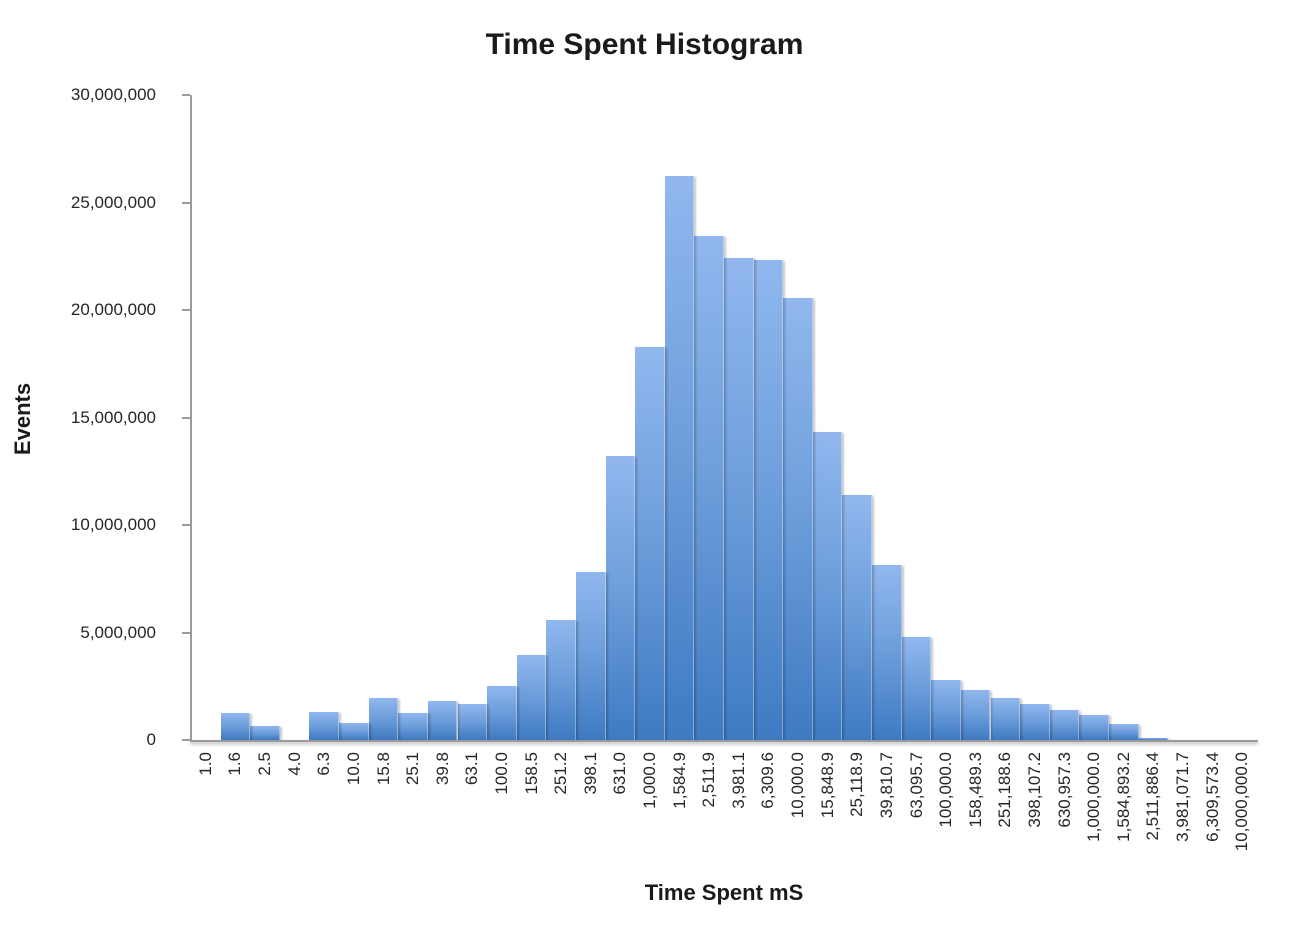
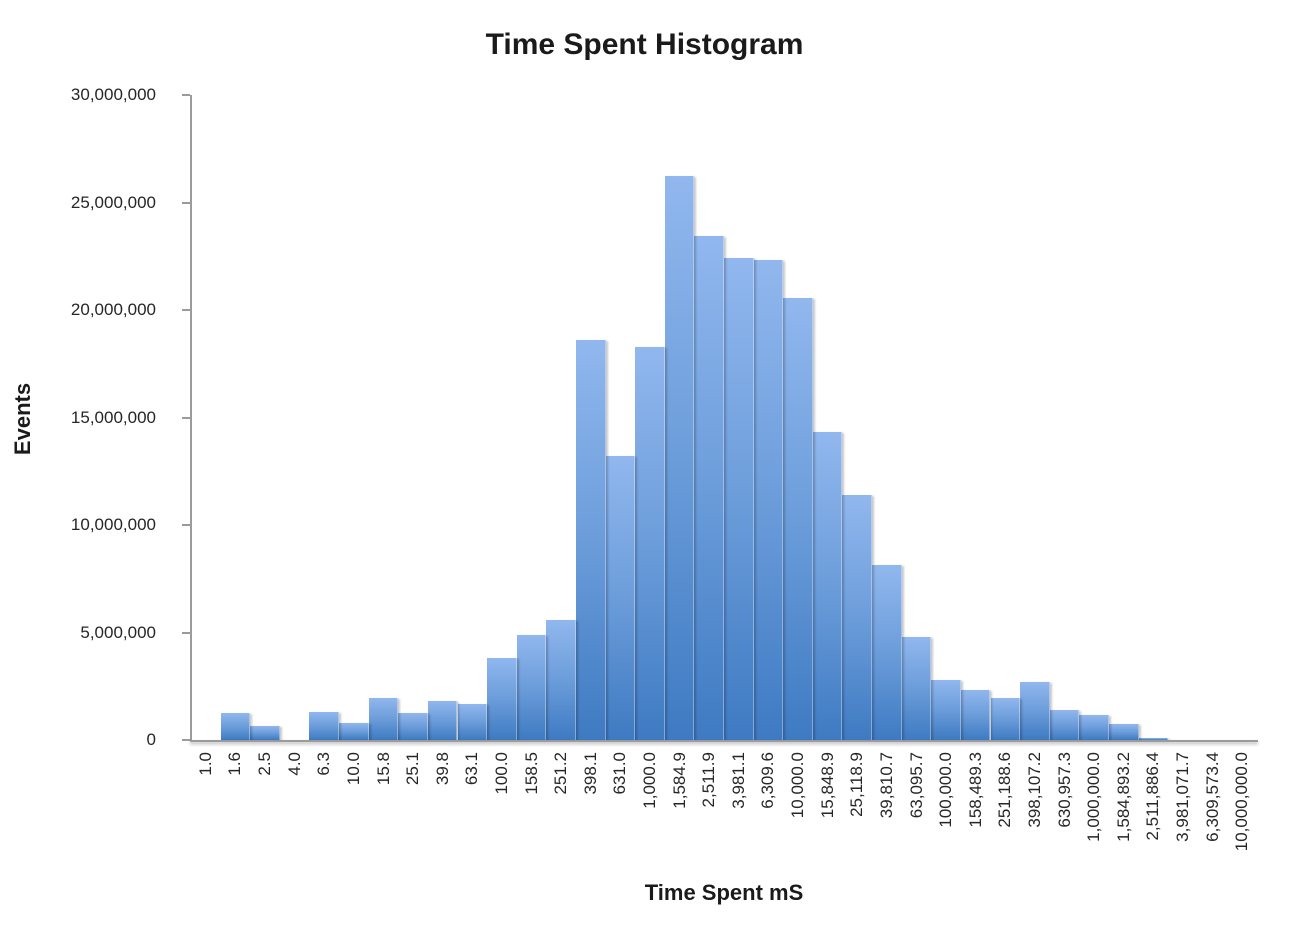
100.0: 2500000 -> 3800000
158.5: 4000000 -> 4900000
398.1: 7800000 -> 18600000
398,107.2: 1700000 -> 2700000
